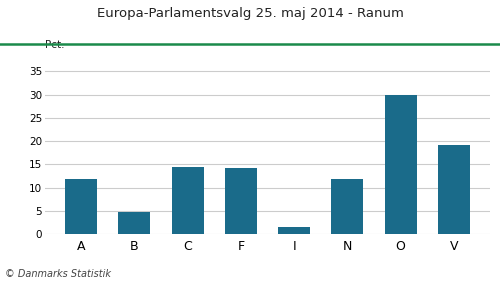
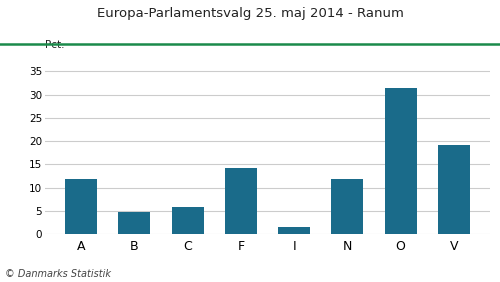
C: 14.5 -> 5.9
O: 30.0 -> 31.4
